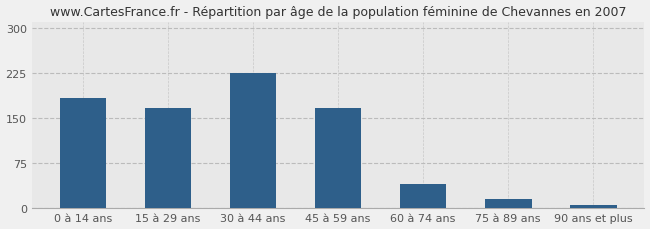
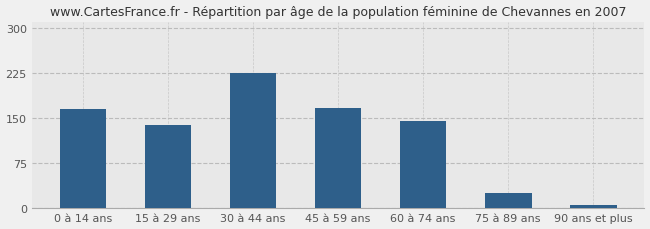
0 à 14 ans: 182 -> 164
15 à 29 ans: 166 -> 138
60 à 74 ans: 40 -> 144
75 à 89 ans: 14 -> 24
